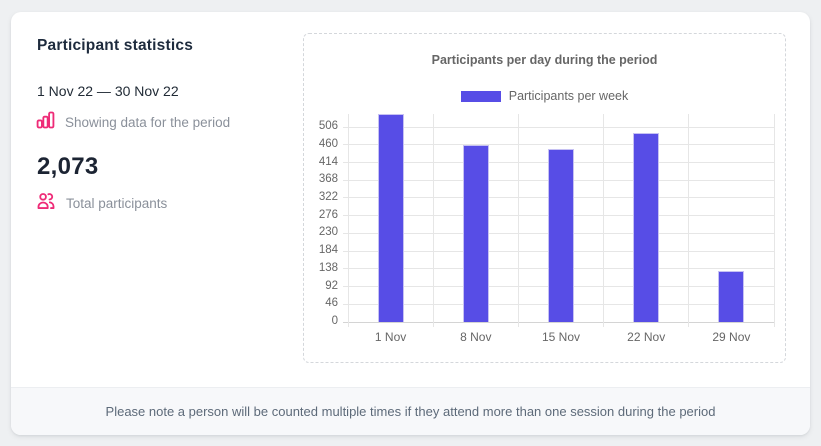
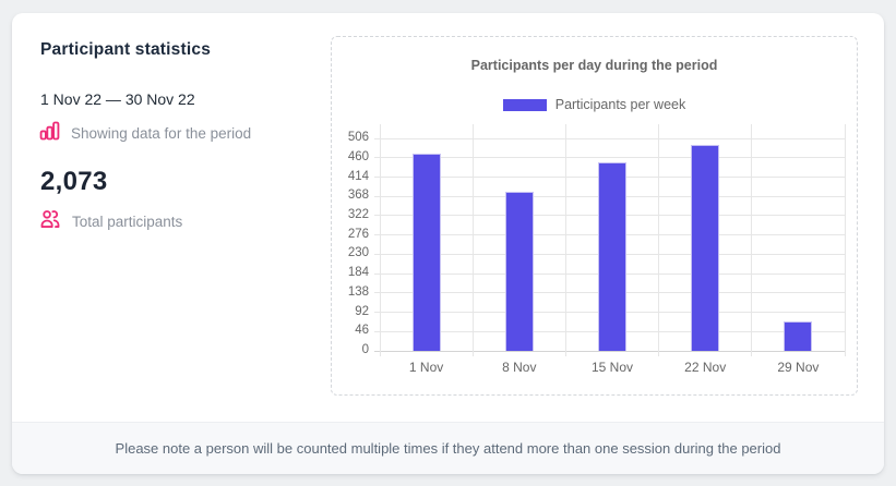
1 Nov: 540 -> 470
8 Nov: 460 -> 380
29 Nov: 130 -> 70
